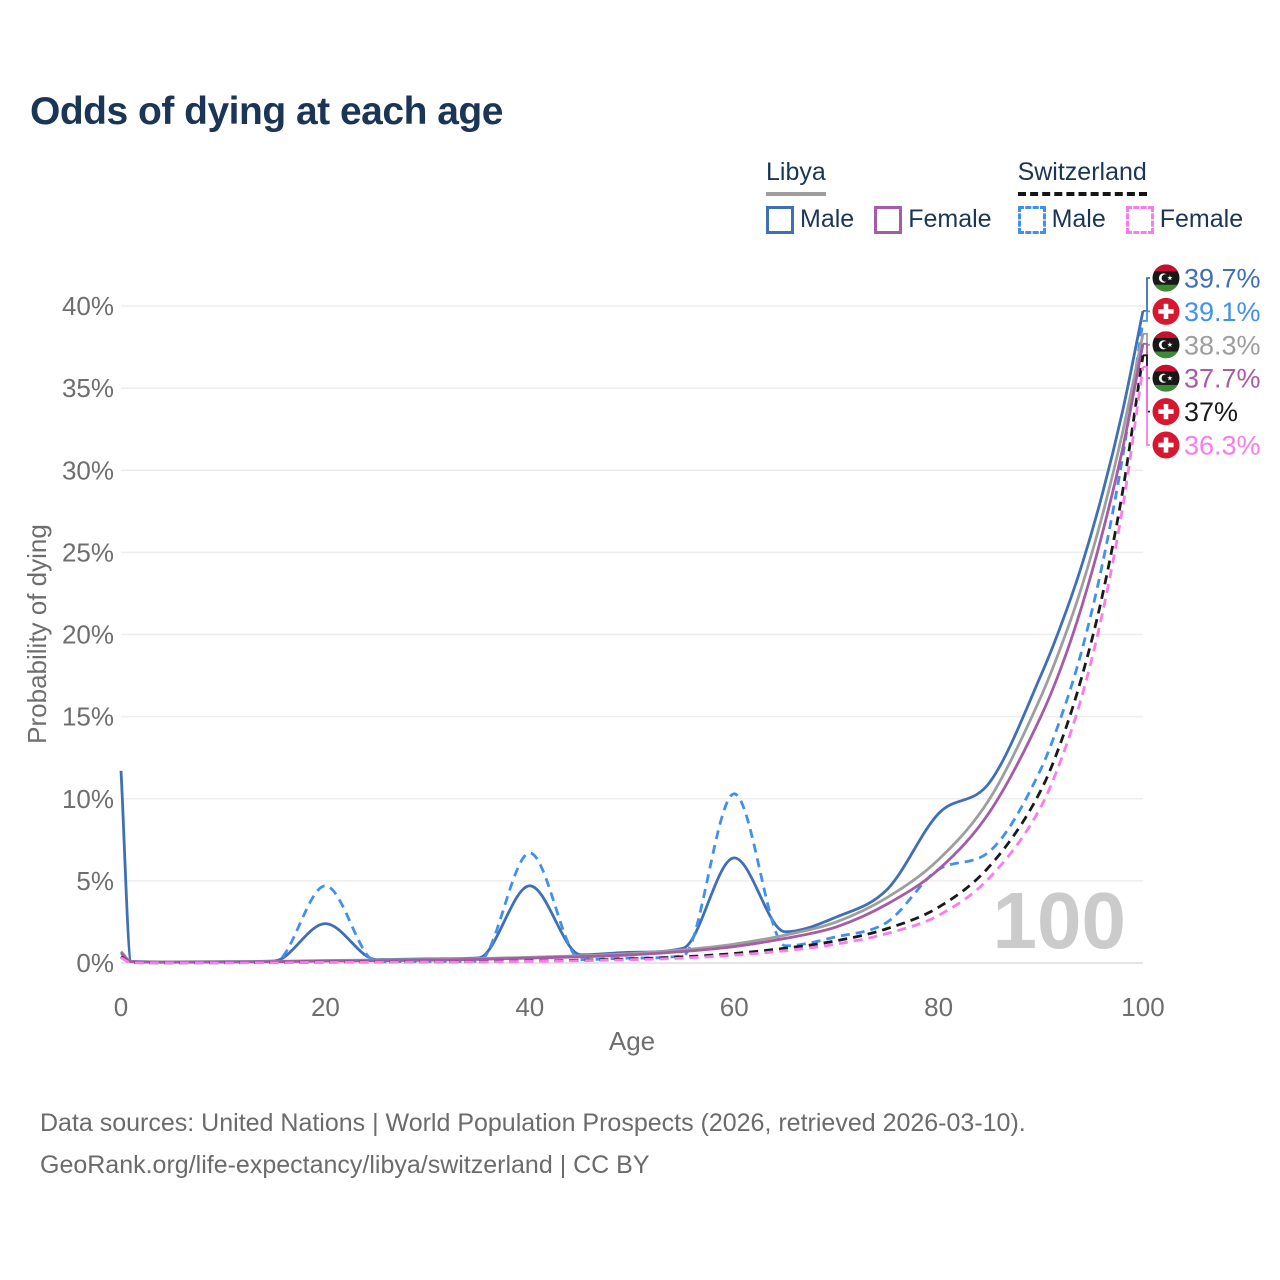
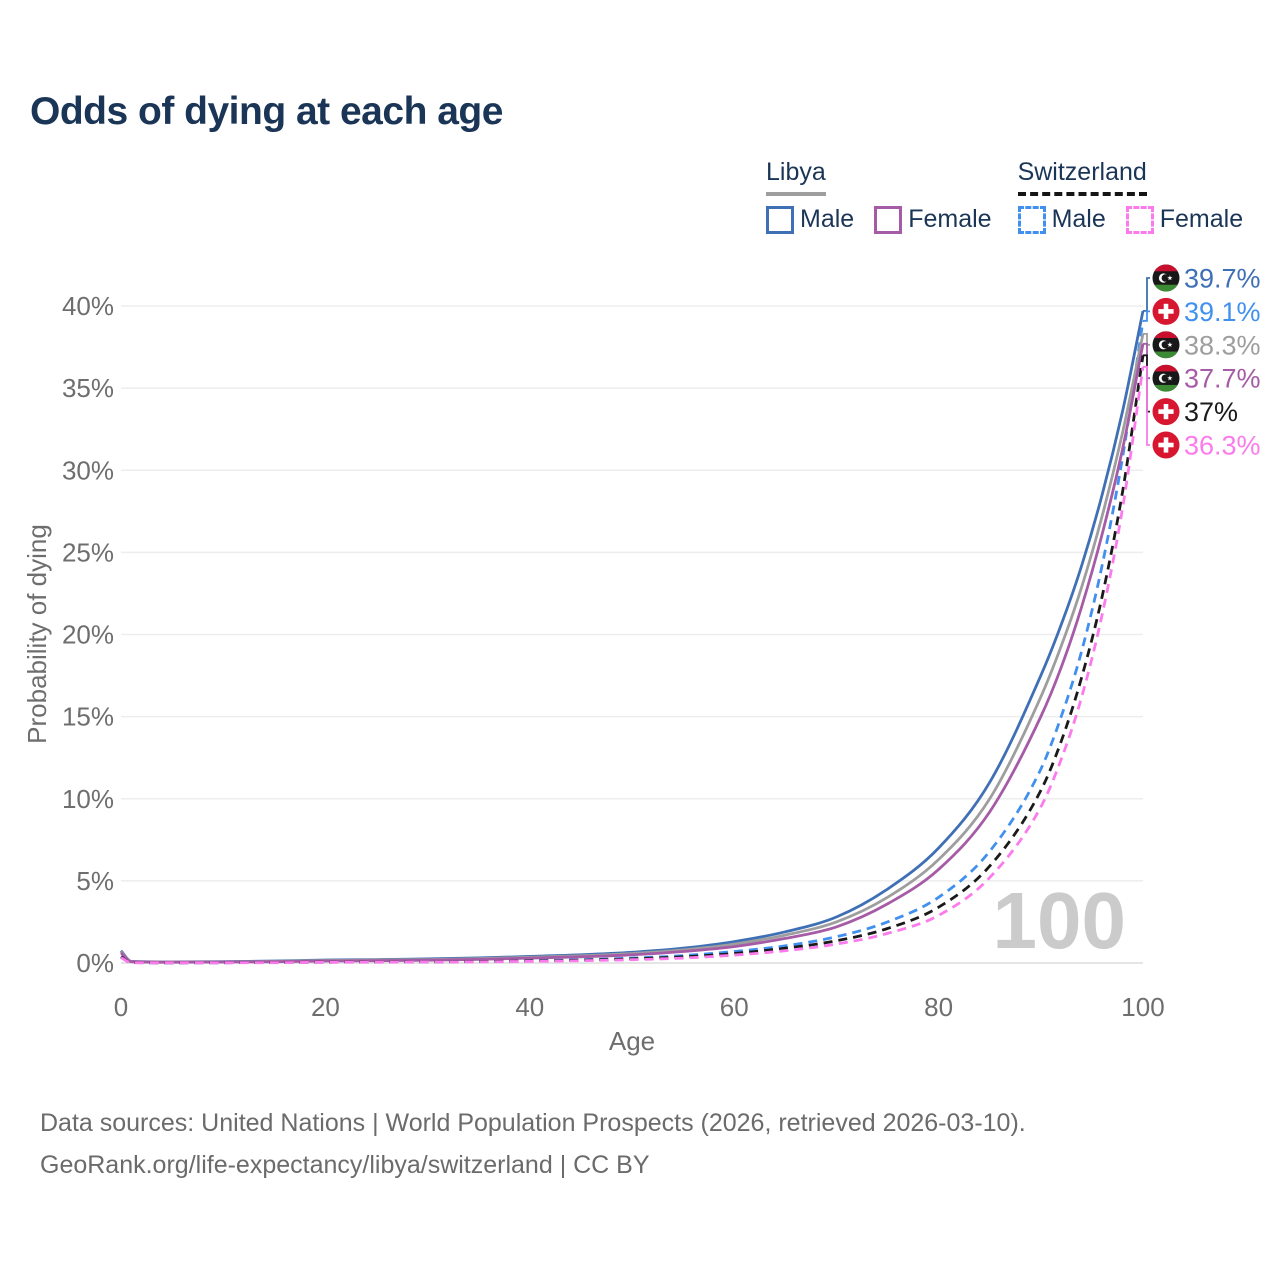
Libya Male/0: 11.7% -> 0.8%
Libya Male/20: 2.4% -> 0.2%
Switzerland Male/20: 4.7% -> 0.1%
Libya Male/40: 4.7% -> 0.4%
Switzerland Male/40: 6.7% -> 0.1%
Libya Male/60: 6.4% -> 1.3%
Switzerland Male/60: 10.3% -> 0.7%
Libya Male/80: 9.1% -> 7.0%
Switzerland Male/80: 5.7% -> 4.0%
